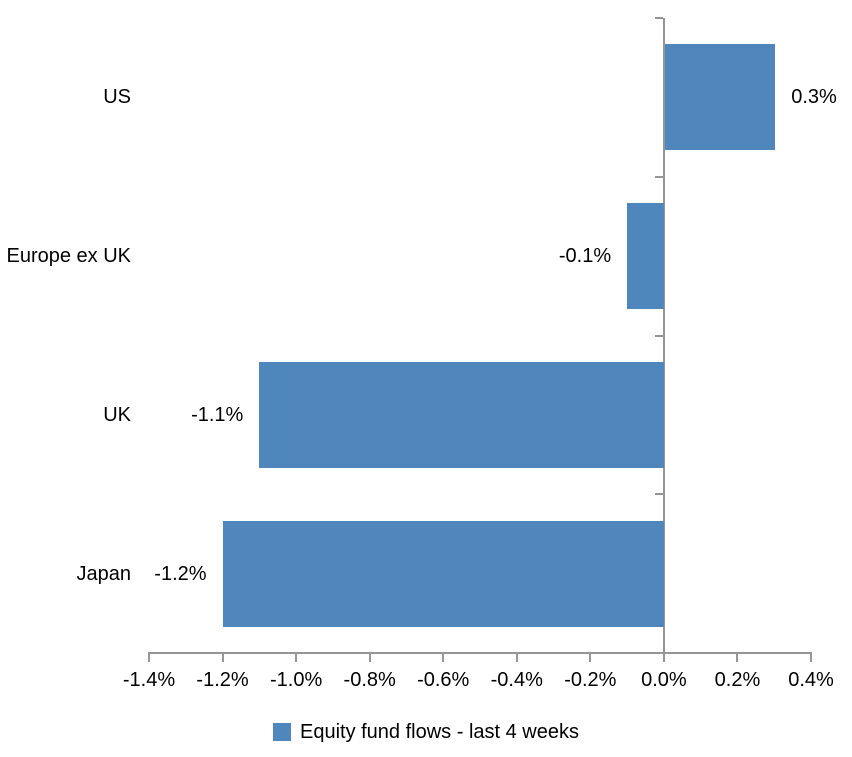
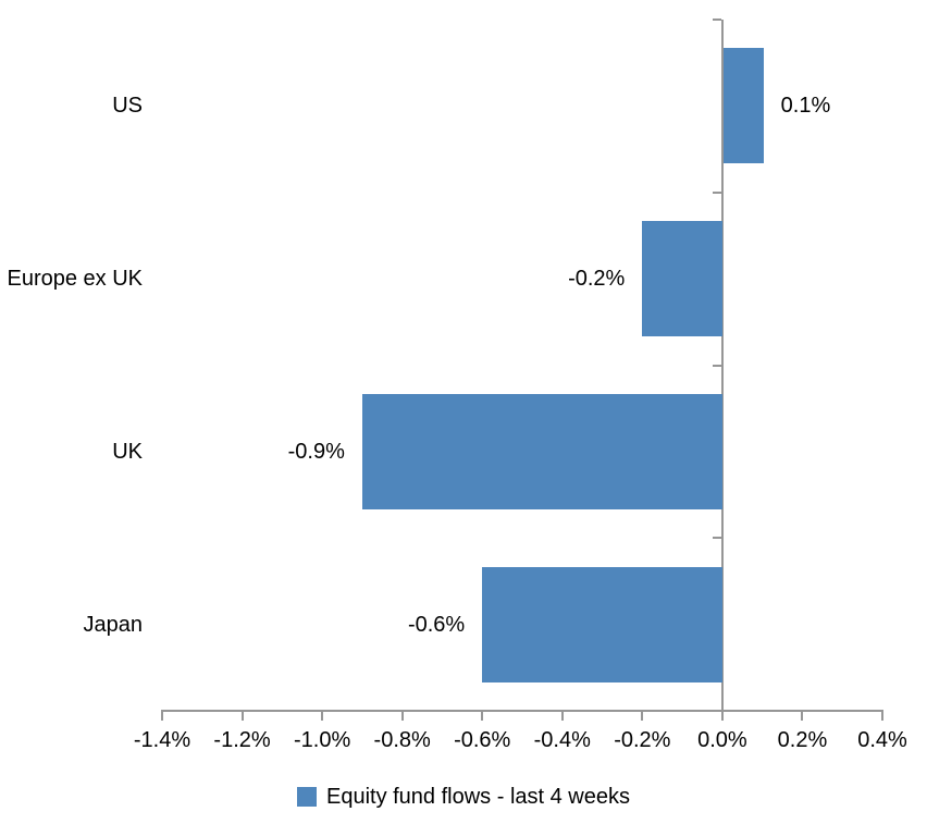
US: 0.3% -> 0.1%
Europe ex UK: -0.1% -> -0.2%
UK: -1.1% -> -0.9%
Japan: -1.2% -> -0.6%
